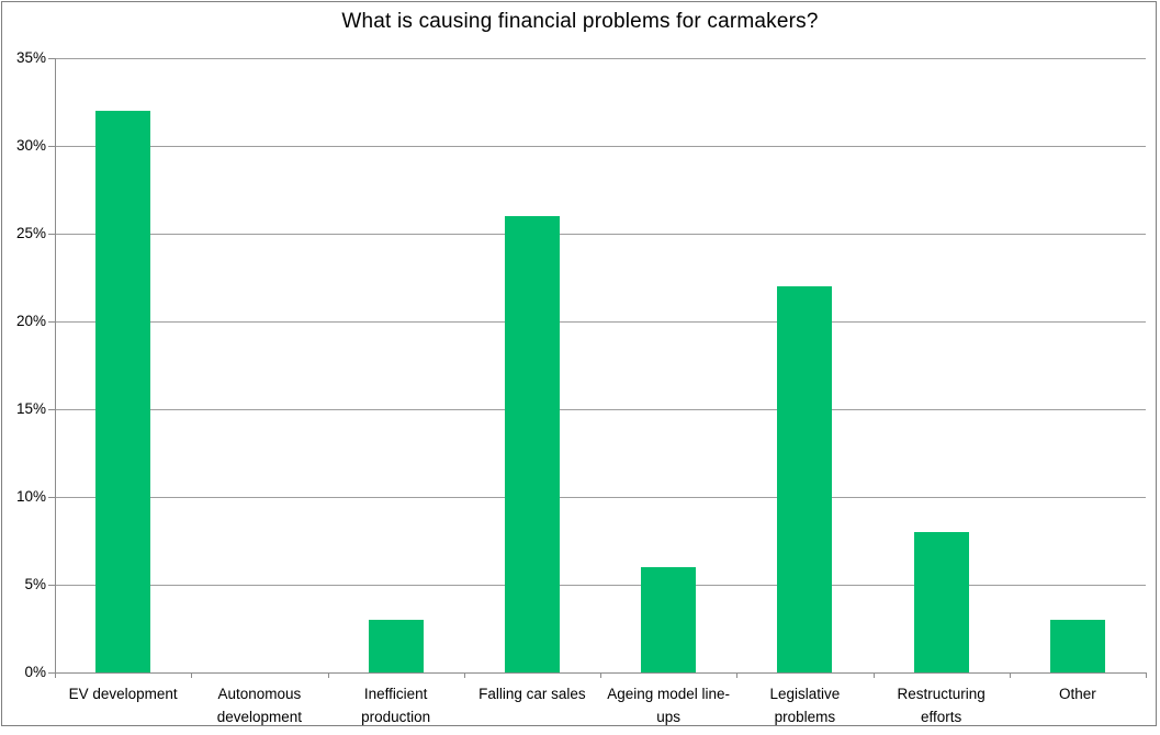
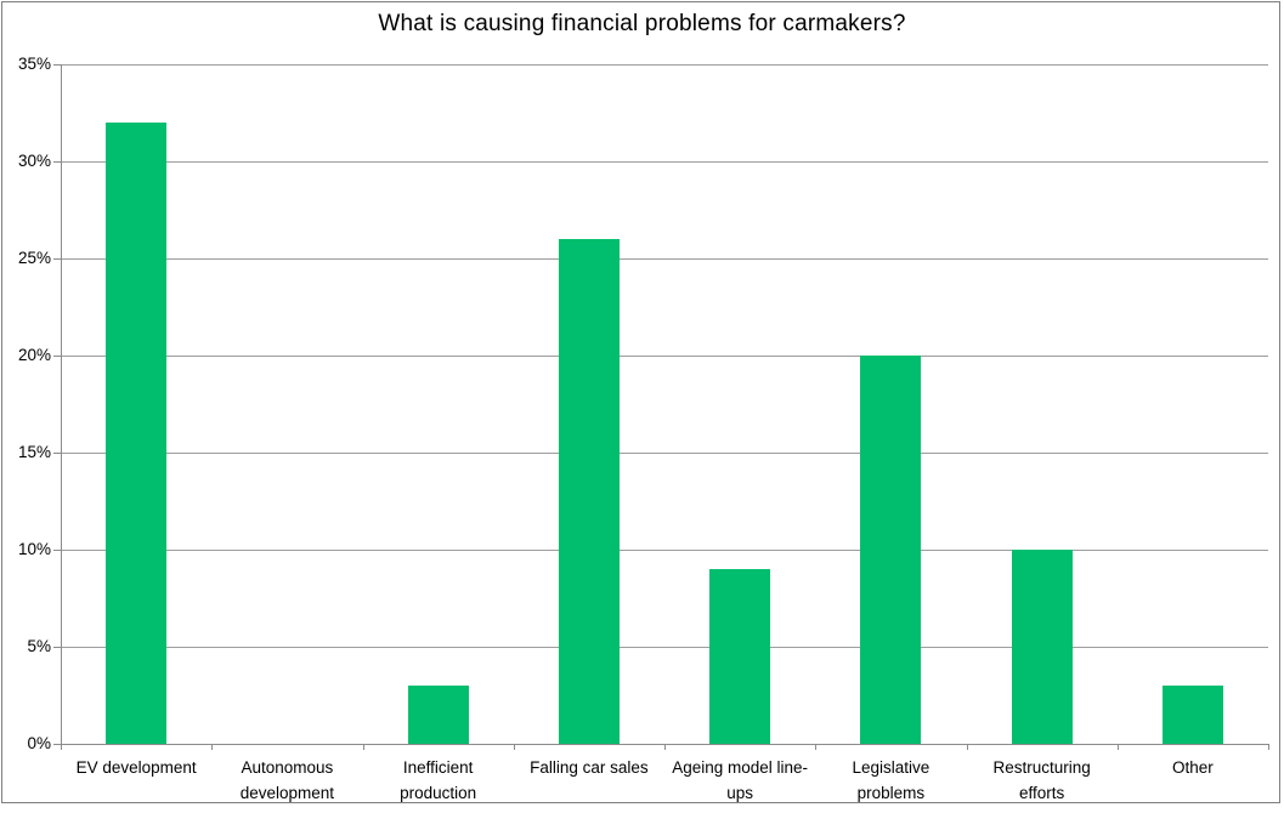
Ageing model line-ups: 6% -> 9%
Legislative problems: 22% -> 20%
Restructuring efforts: 8% -> 10%
